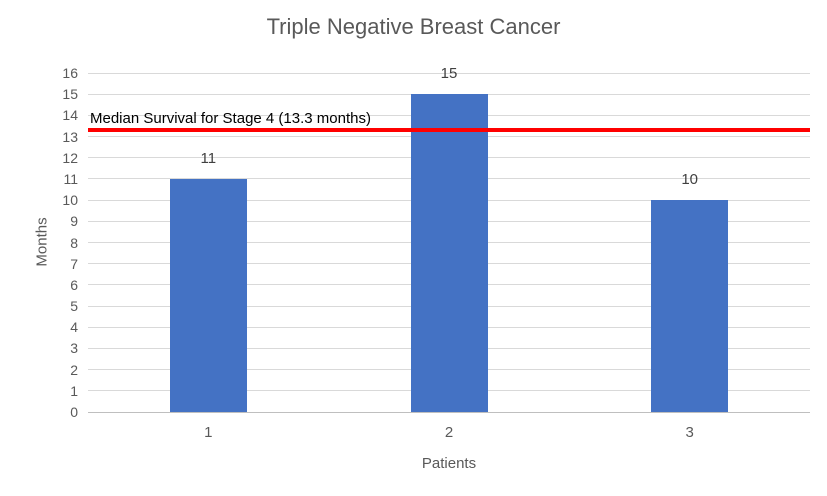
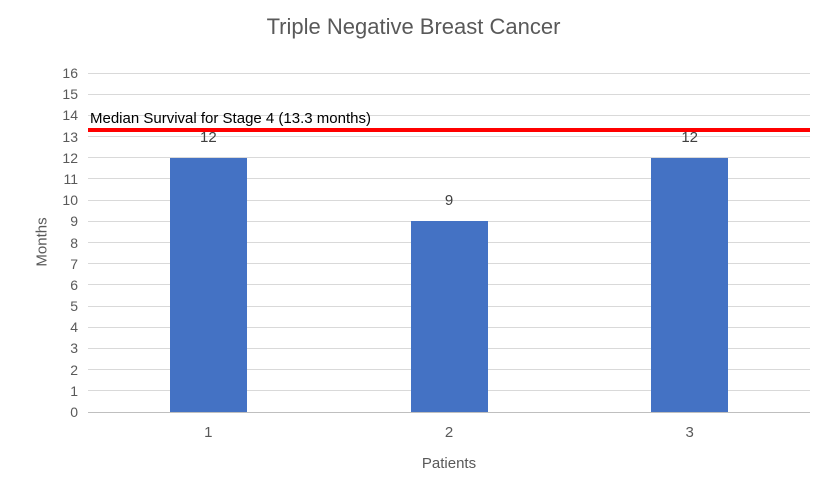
1: 11 -> 12
2: 15 -> 9
3: 10 -> 12
